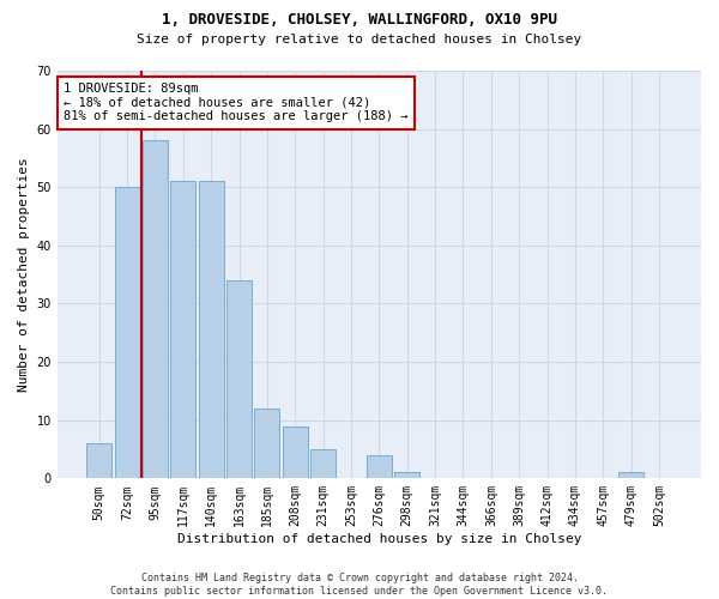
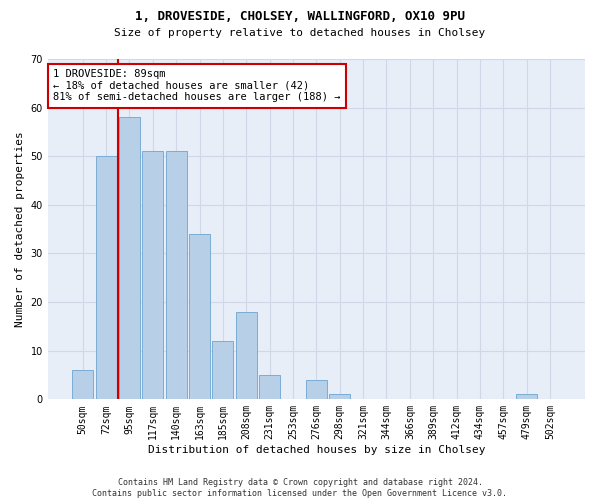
208sqm: 9 -> 18
